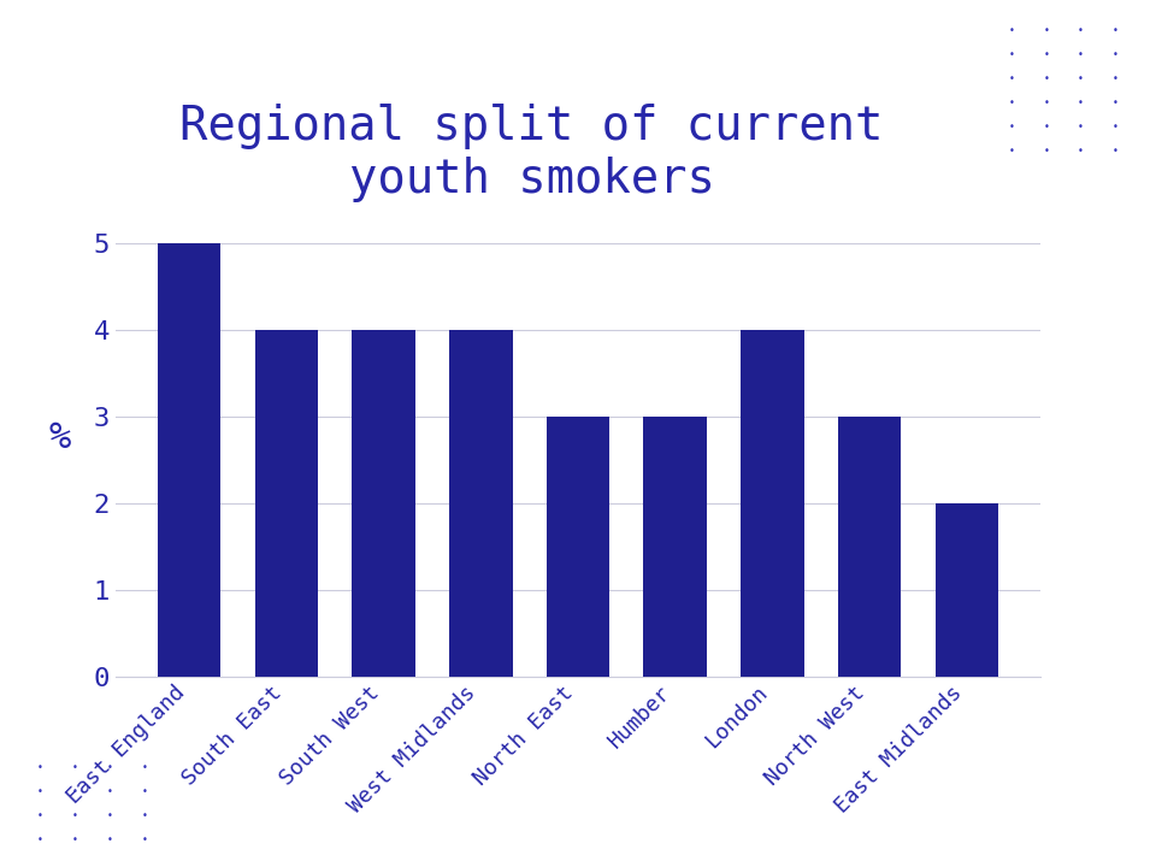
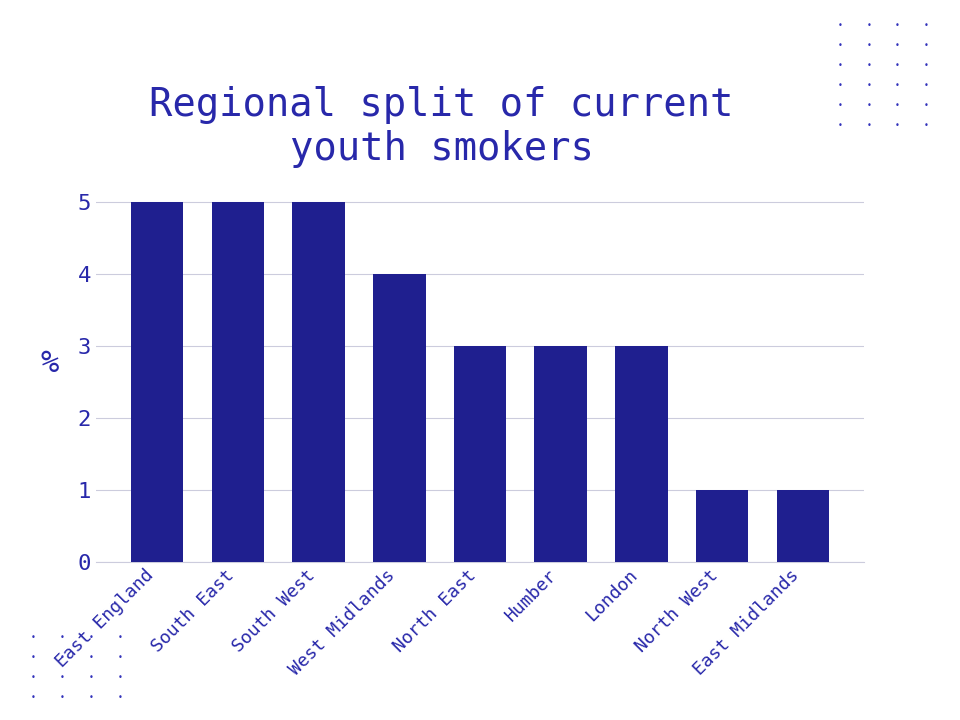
South East: 4 -> 5
South West: 4 -> 5
London: 4 -> 3
North West: 3 -> 1
East Midlands: 2 -> 1
